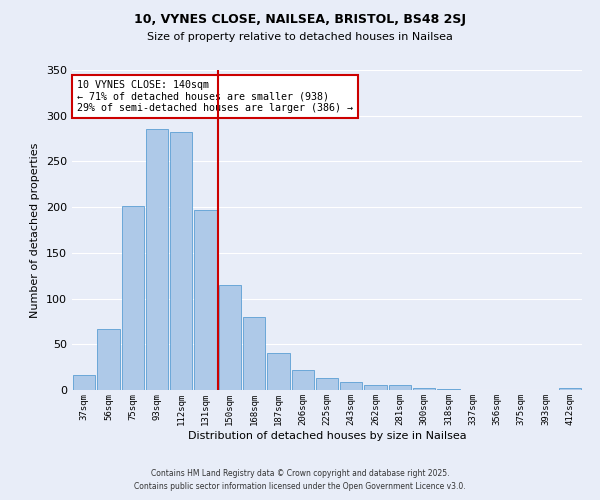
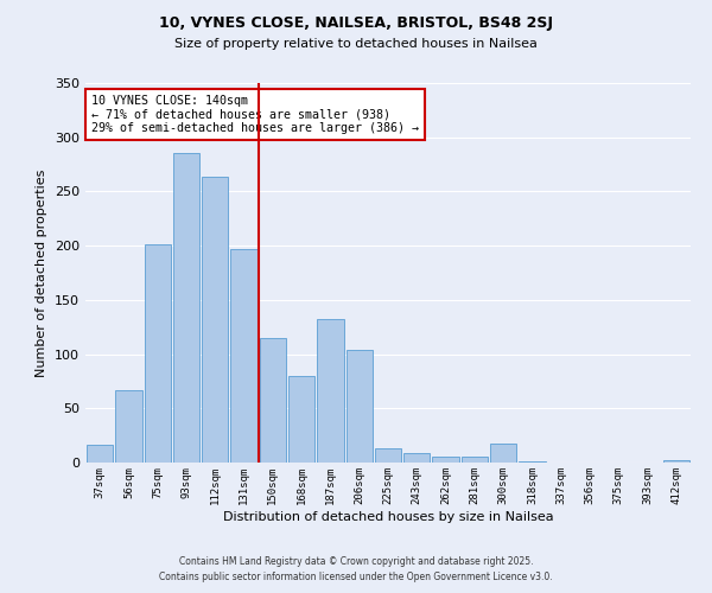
112sqm: 282 -> 264
187sqm: 40 -> 132
206sqm: 22 -> 104
300sqm: 2 -> 18
